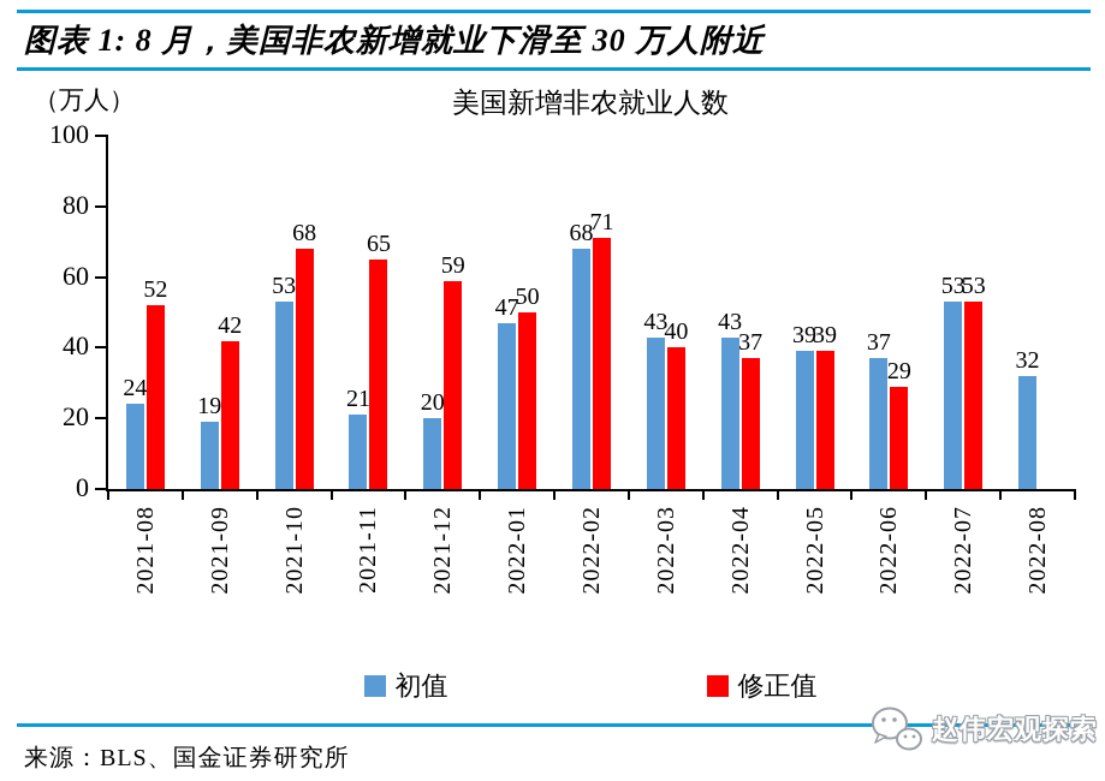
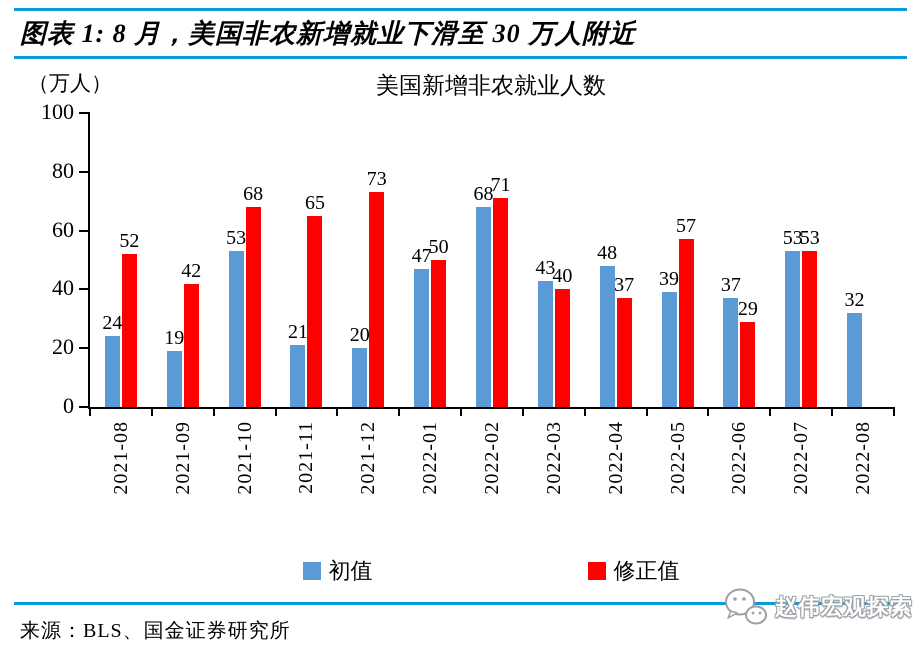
修正值/2021-12: 59 -> 73
初值/2022-04: 43 -> 48
修正值/2022-05: 39 -> 57
